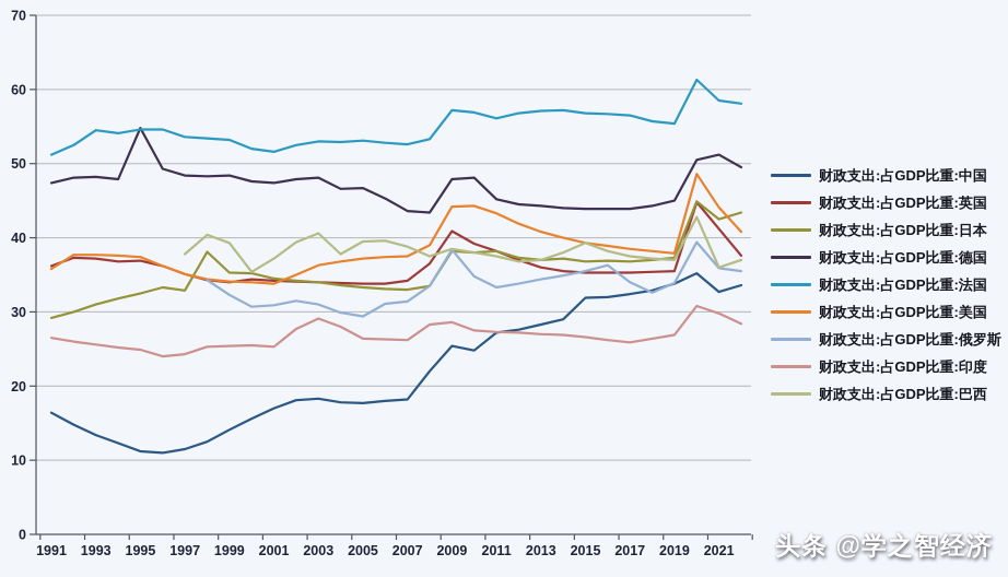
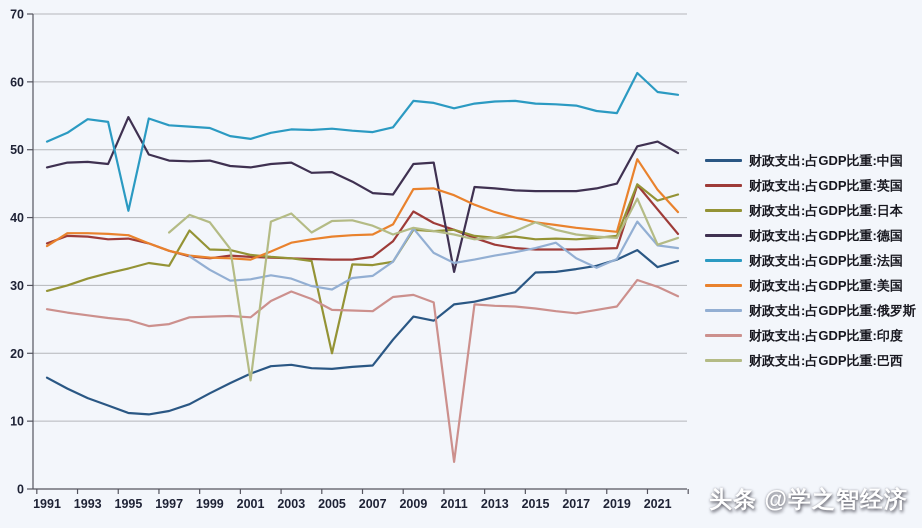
财政支出:占GDP比重:法国/1995: 55 -> 41
财政支出:占GDP比重:巴西/2001: 37 -> 16
财政支出:占GDP比重:日本/2005: 33 -> 20
财政支出:占GDP比重:德国/2011: 45 -> 32
财政支出:占GDP比重:印度/2011: 27 -> 4
